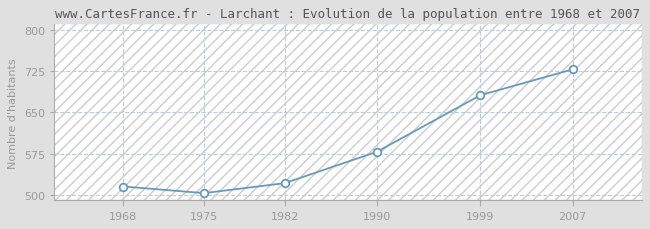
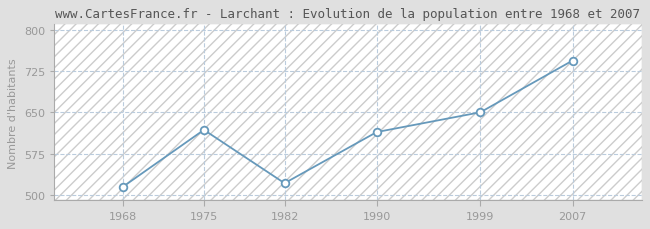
1975: 503 -> 618
1990: 578 -> 614
1999: 681 -> 650
2007: 728 -> 744
